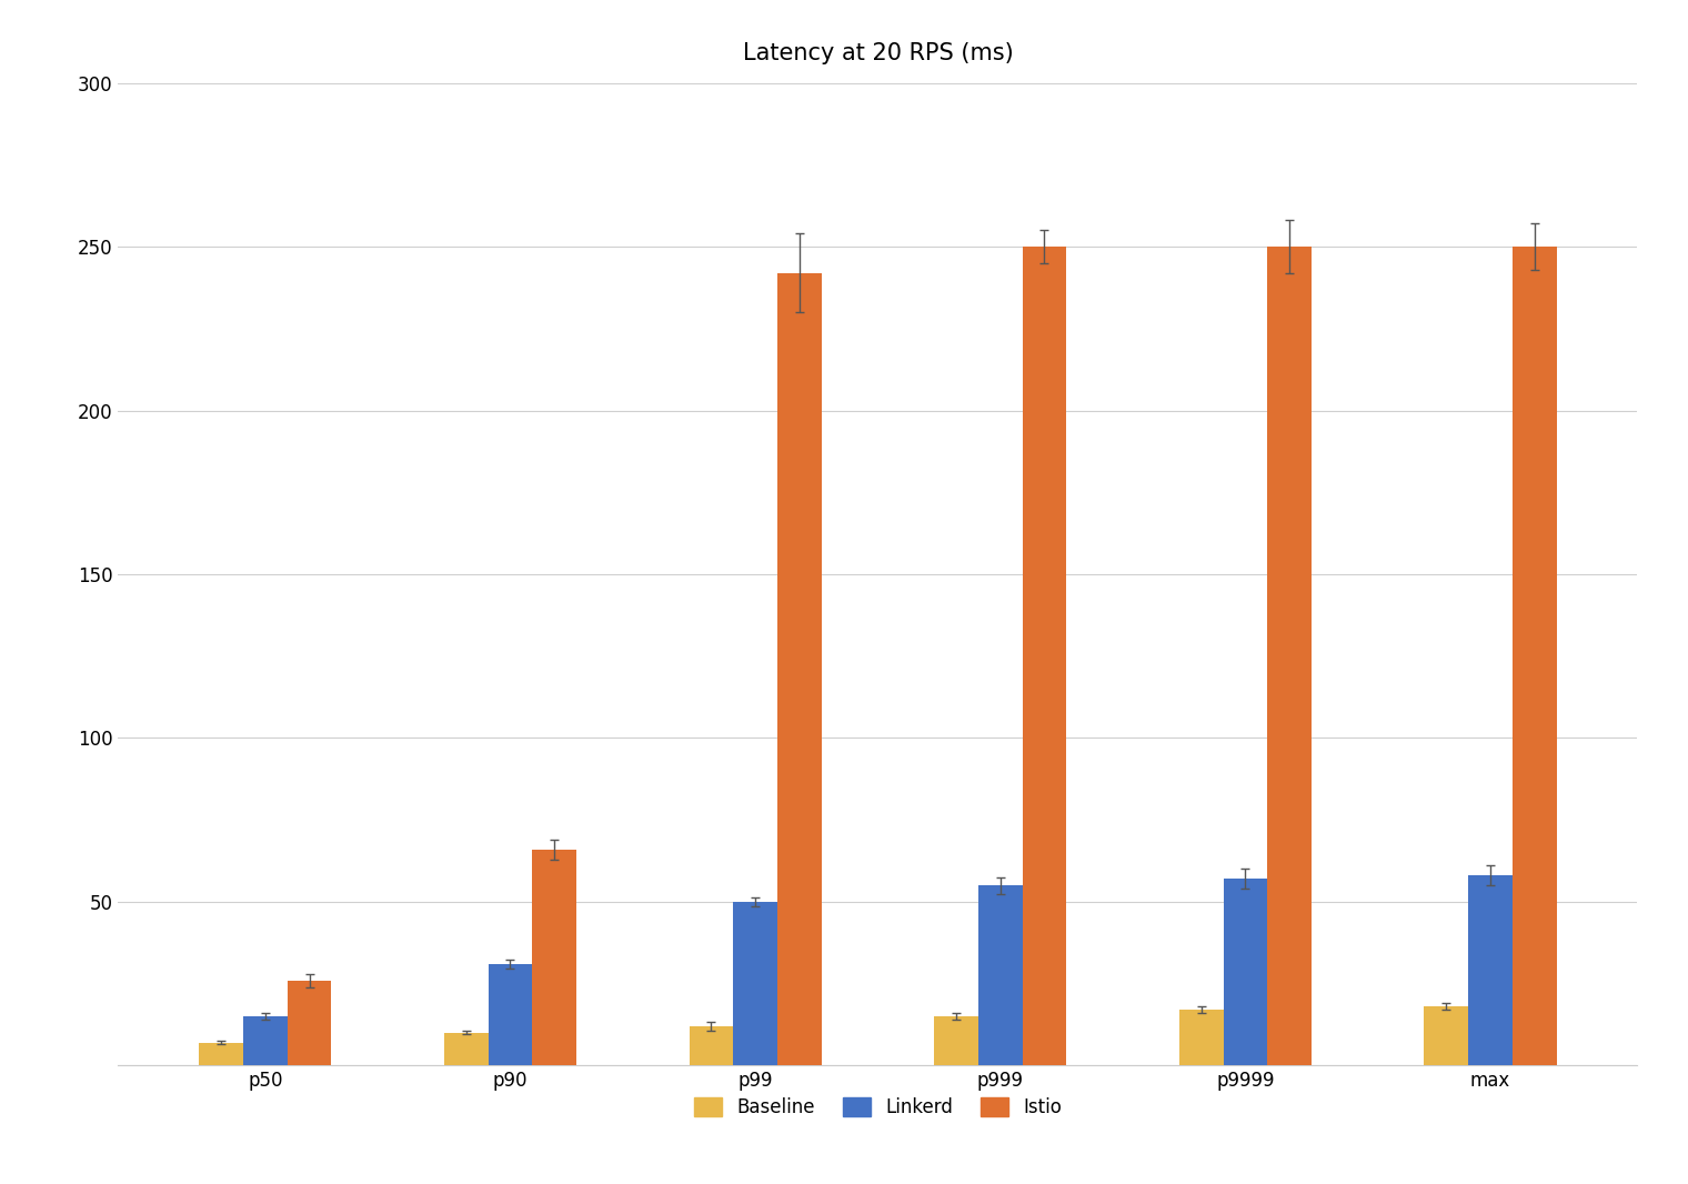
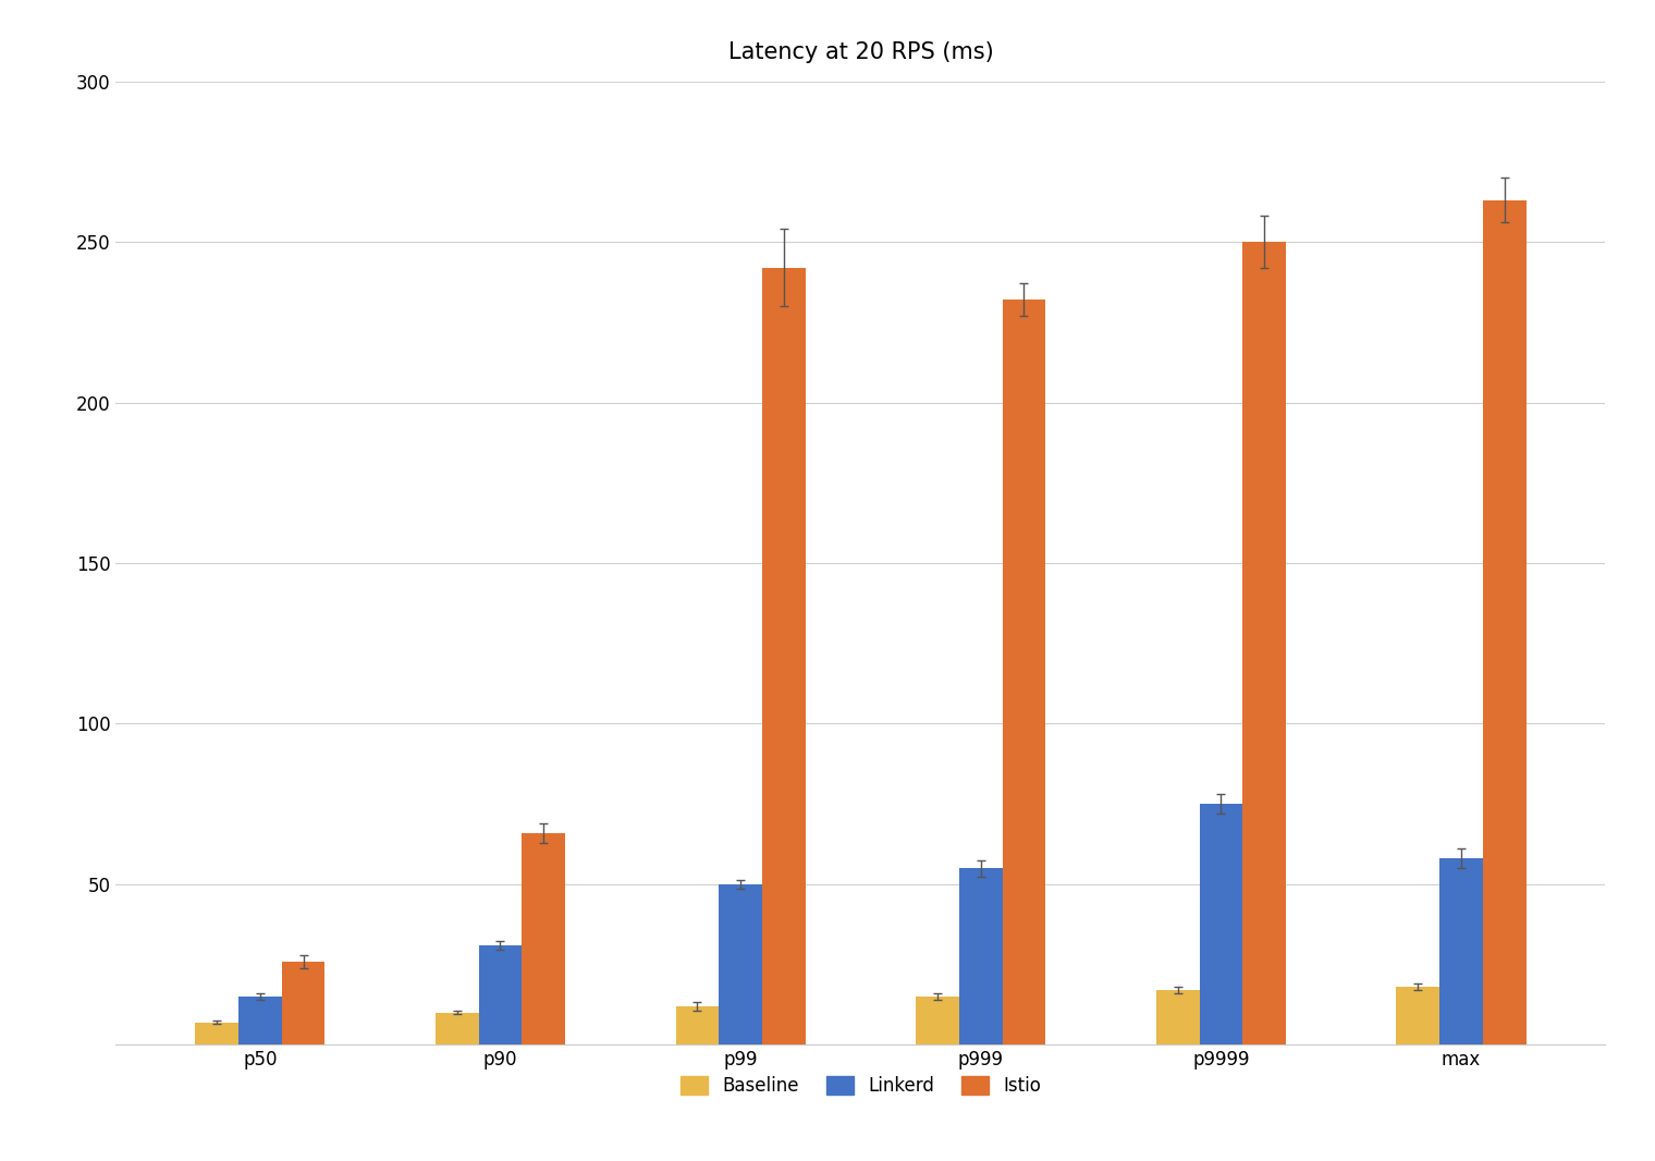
Istio/p999: 250 -> 232
Linkerd/p9999: 57 -> 75
Istio/max: 250 -> 263
